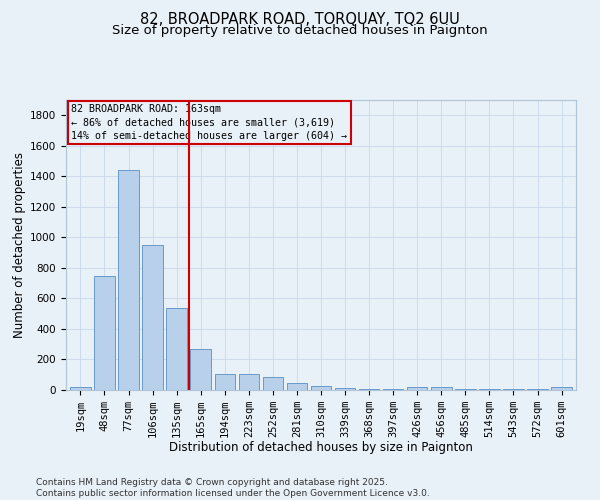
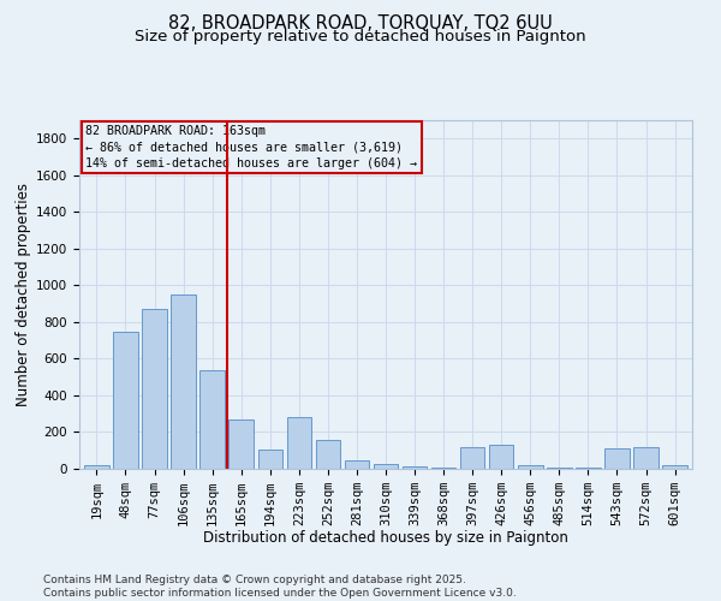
77sqm: 1440 -> 870
223sqm: 110 -> 280
252sqm: 80 -> 160
397sqm: 0 -> 120
426sqm: 20 -> 130
543sqm: 0 -> 110
572sqm: 0 -> 120
